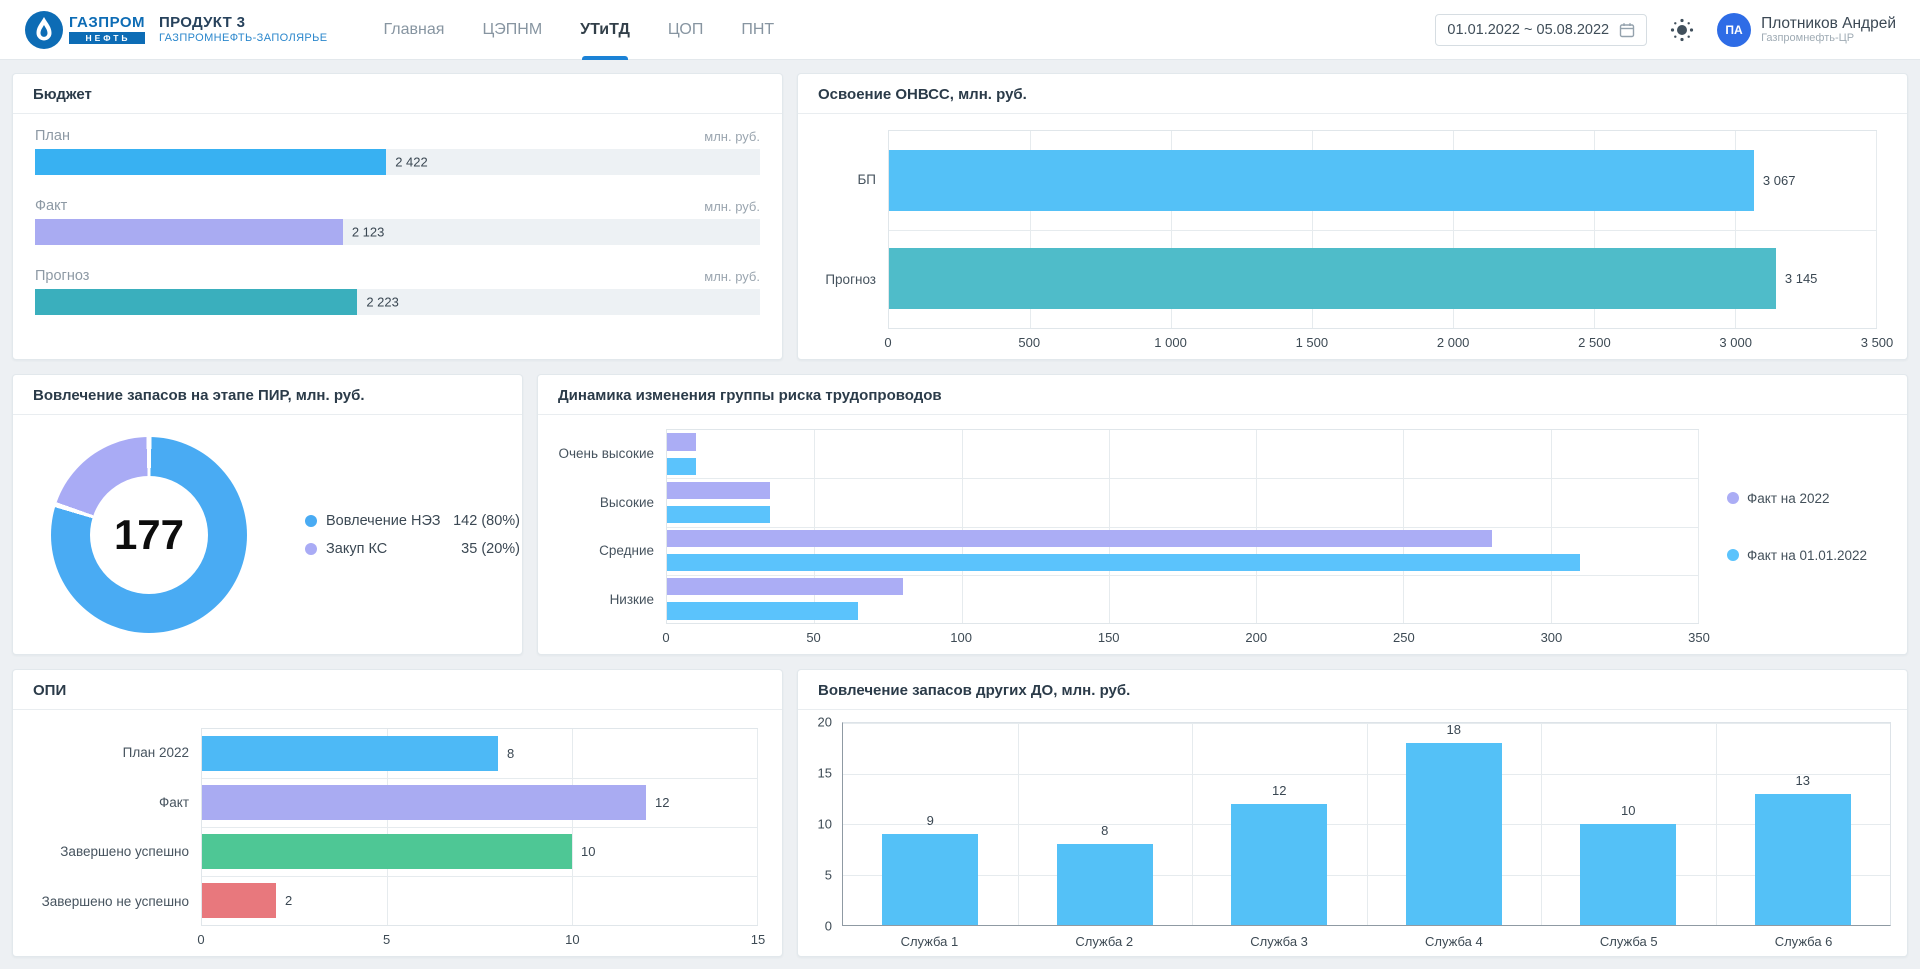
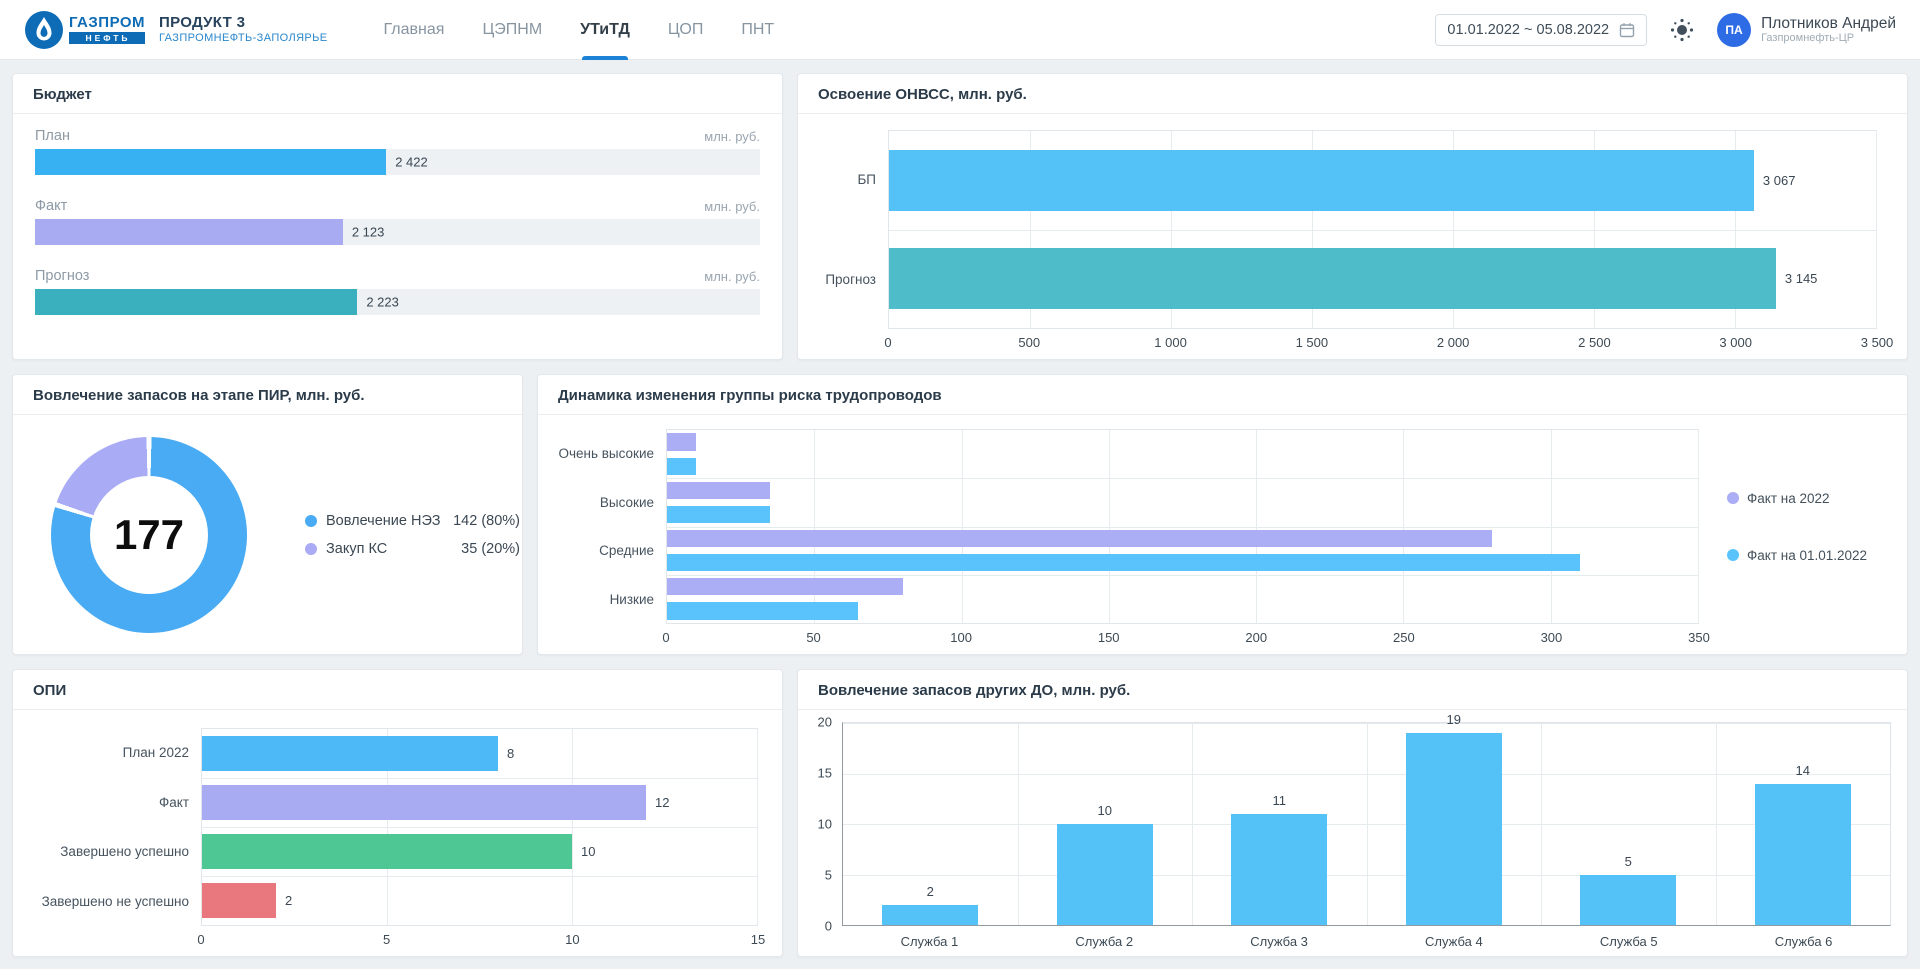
Вовлечение запасов других ДО, млн. руб./Служба 1: 9 -> 2
Вовлечение запасов других ДО, млн. руб./Служба 2: 8 -> 10
Вовлечение запасов других ДО, млн. руб./Служба 3: 12 -> 11
Вовлечение запасов других ДО, млн. руб./Служба 4: 18 -> 19
Вовлечение запасов других ДО, млн. руб./Служба 5: 10 -> 5
Вовлечение запасов других ДО, млн. руб./Служба 6: 13 -> 14
